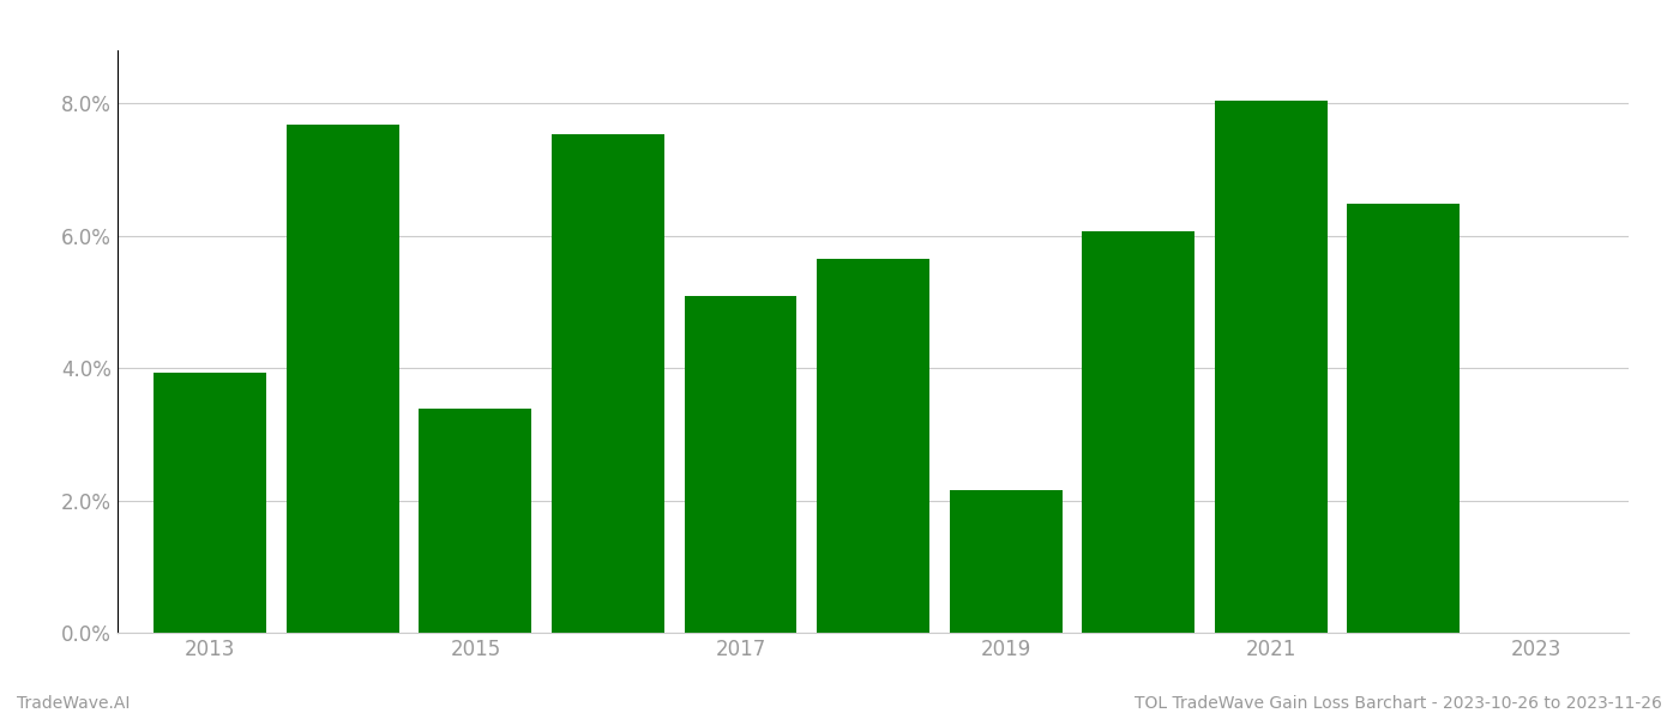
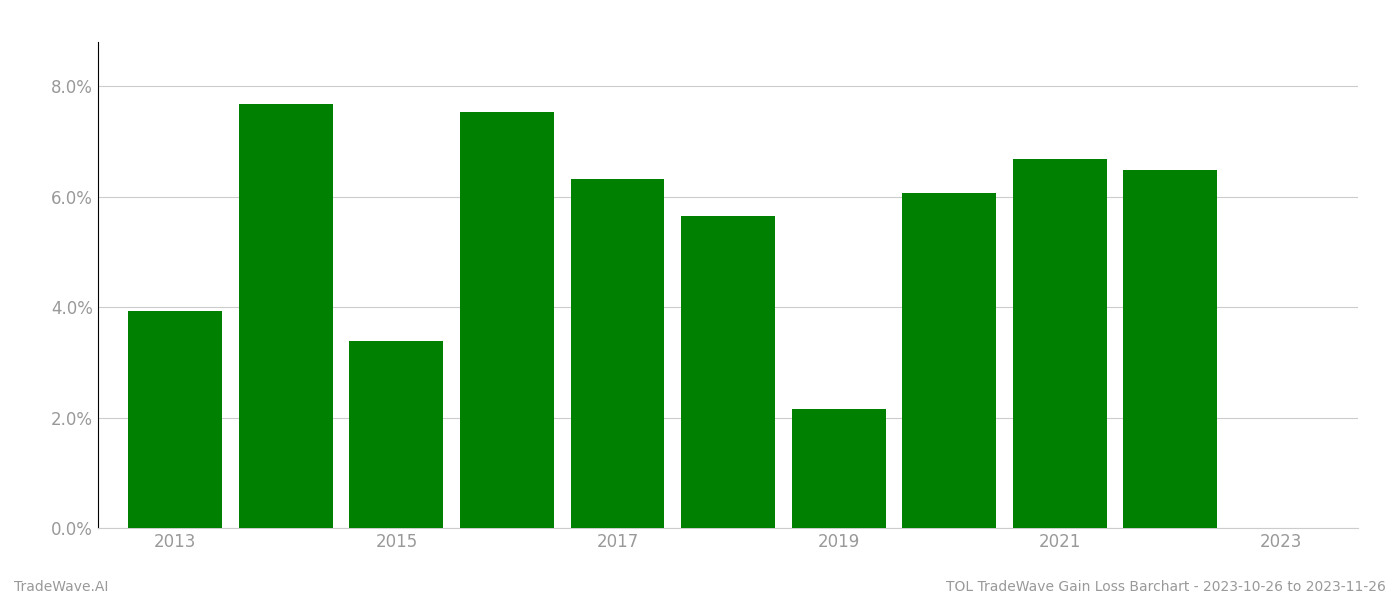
2017: 5.08% -> 6.32%
2021: 8.04% -> 6.69%
